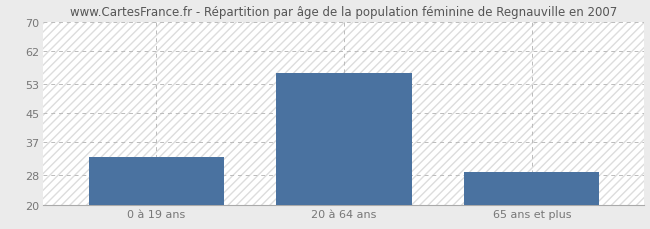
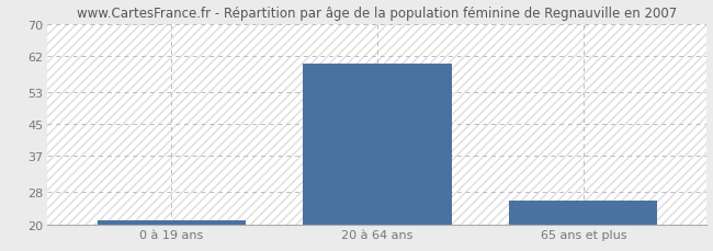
0 à 19 ans: 33 -> 21
20 à 64 ans: 56 -> 60
65 ans et plus: 29 -> 26
